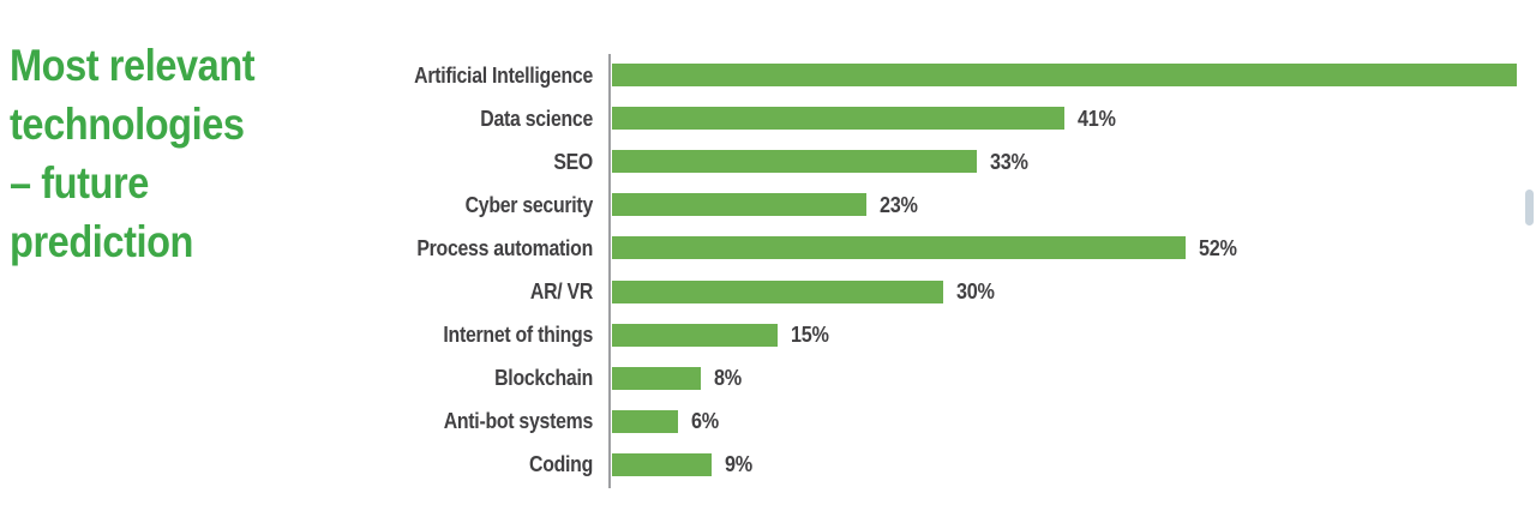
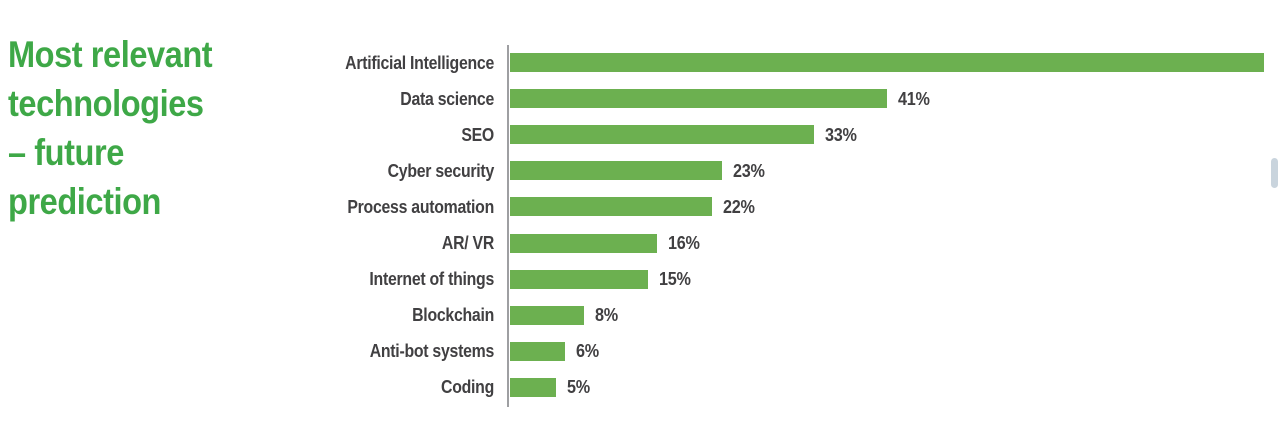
Process automation: 52% -> 22%
AR/ VR: 30% -> 16%
Coding: 9% -> 5%
